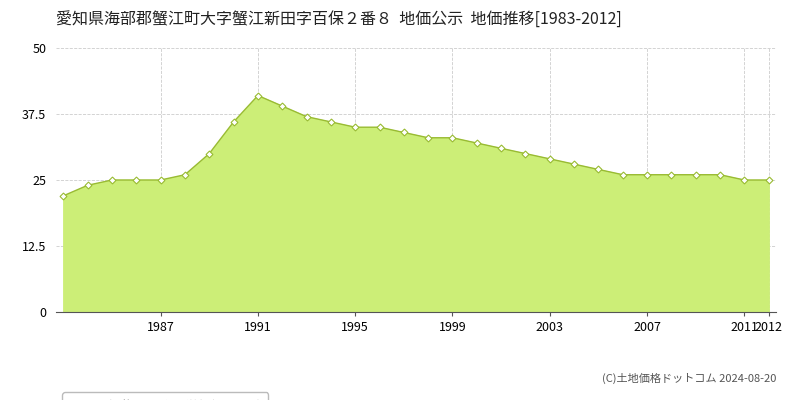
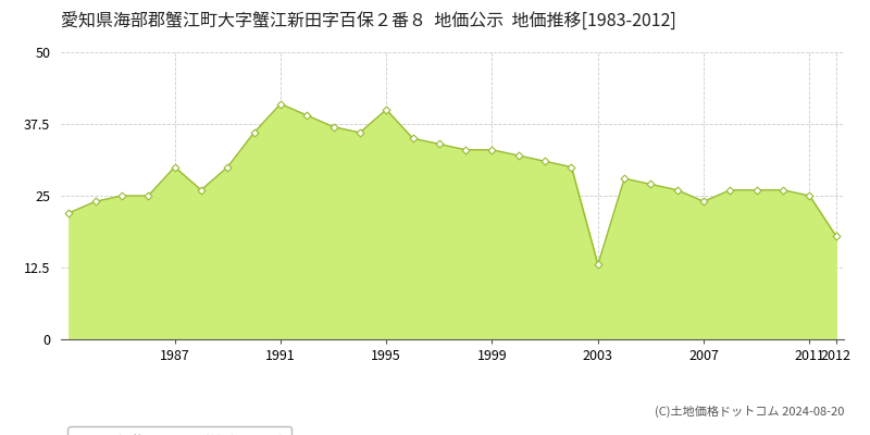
1987: 25 -> 30
1995: 35 -> 40
2003: 29 -> 13
2007: 26 -> 24
2012: 25 -> 18
